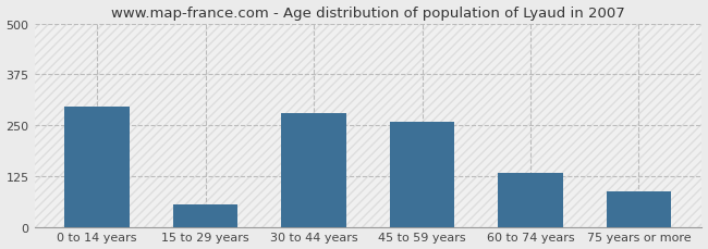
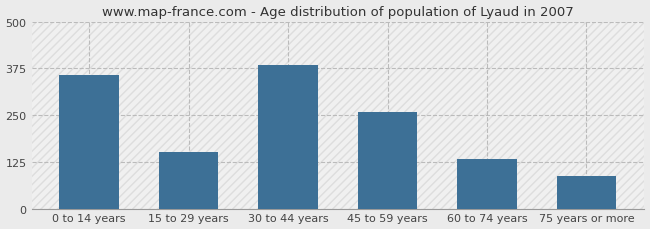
0 to 14 years: 295 -> 358
15 to 29 years: 55 -> 152
30 to 44 years: 280 -> 383
